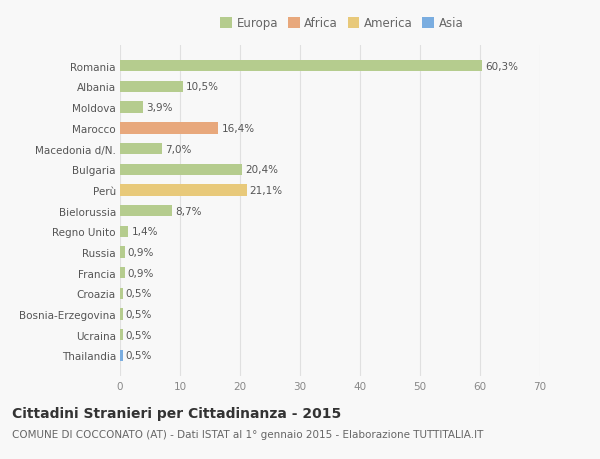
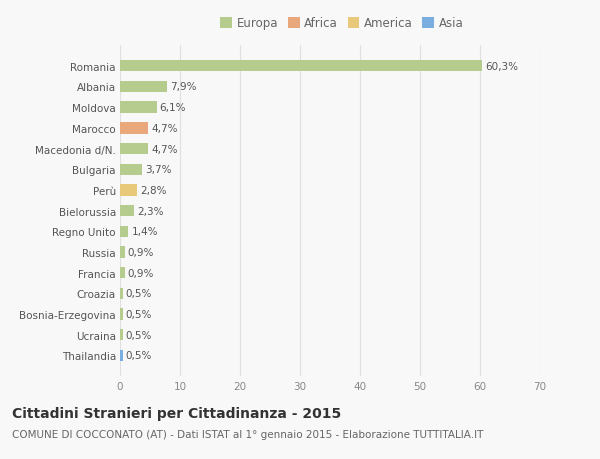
Albania: 10,5% -> 7,9%
Moldova: 3,9% -> 6,1%
Marocco: 16,4% -> 4,7%
Macedonia d/N.: 7,0% -> 4,7%
Bulgaria: 20,4% -> 3,7%
Perù: 21,1% -> 2,8%
Bielorussia: 8,7% -> 2,3%
